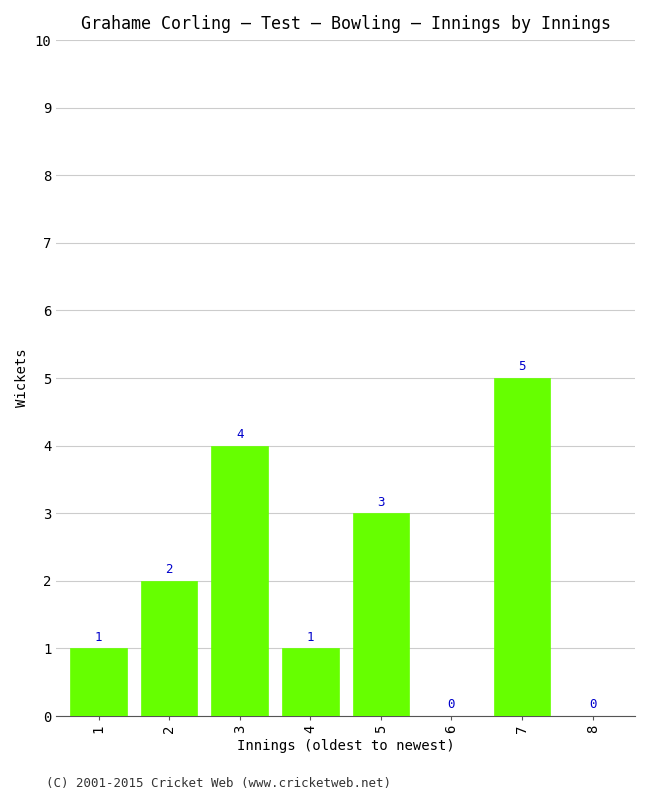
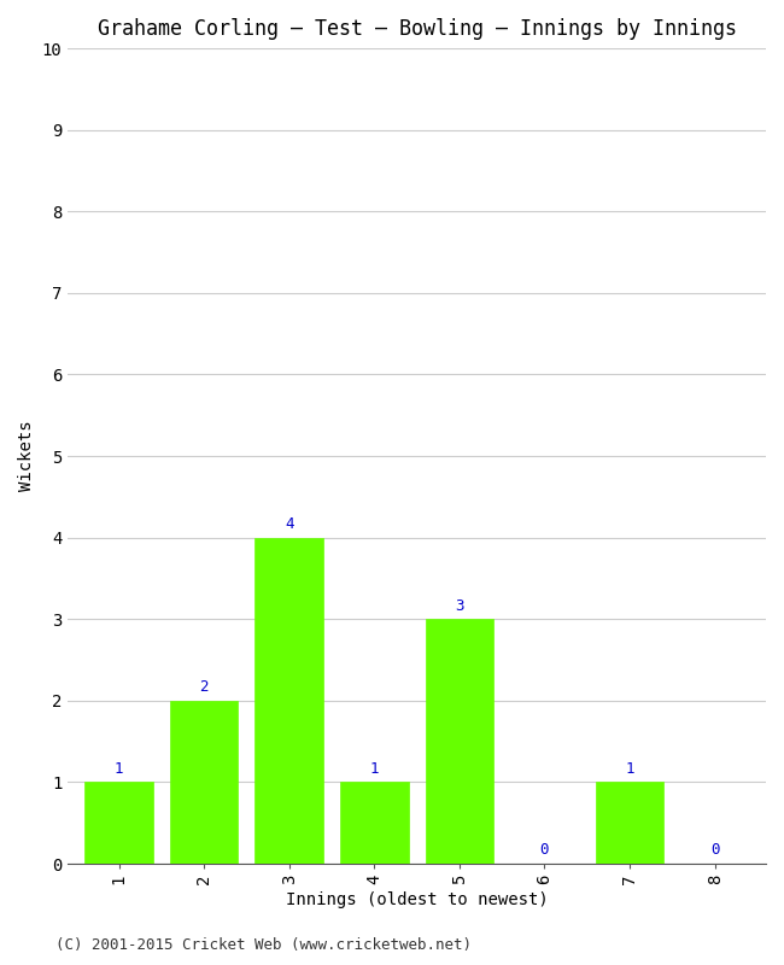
7: 5 -> 1
